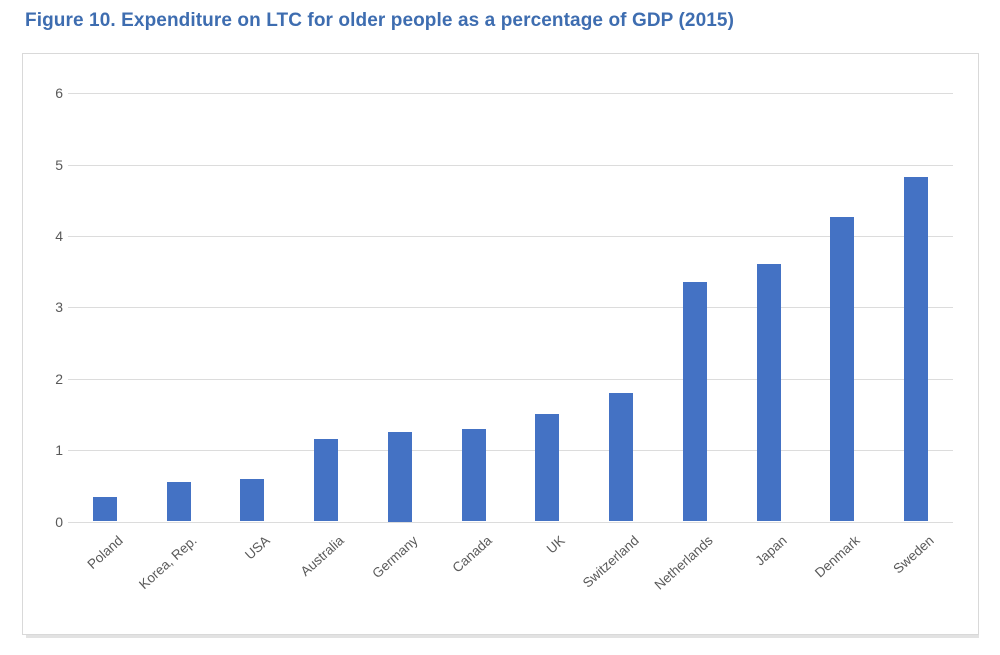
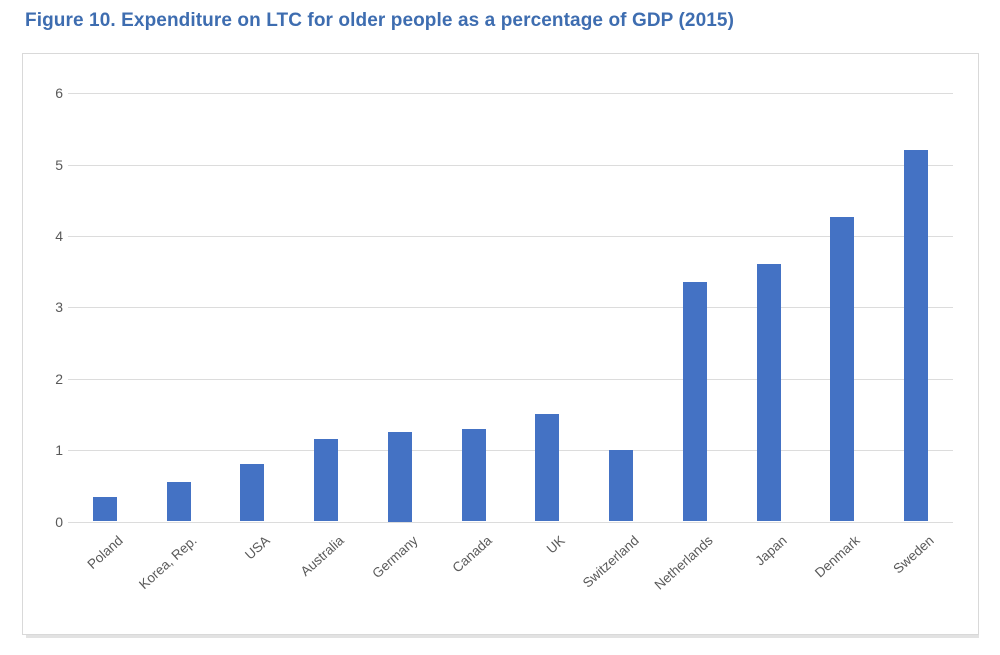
USA: 0.6 -> 0.8
Switzerland: 1.8 -> 1.0
Sweden: 4.8 -> 5.2
